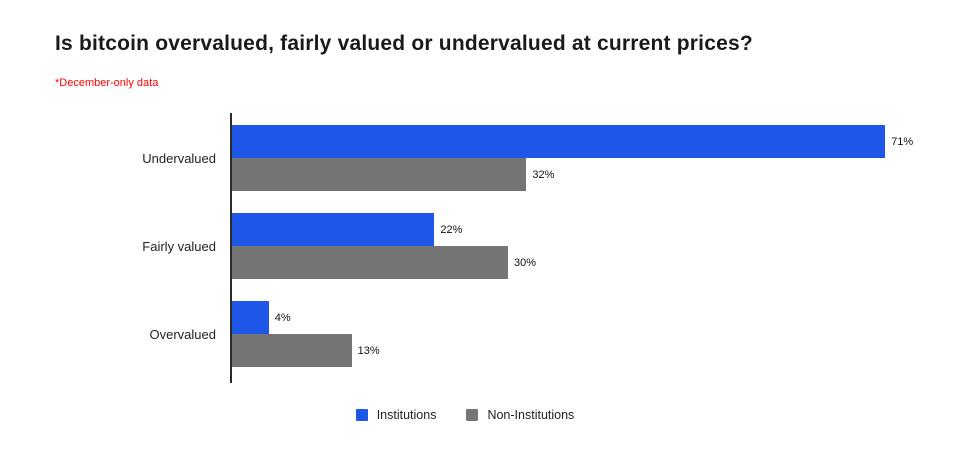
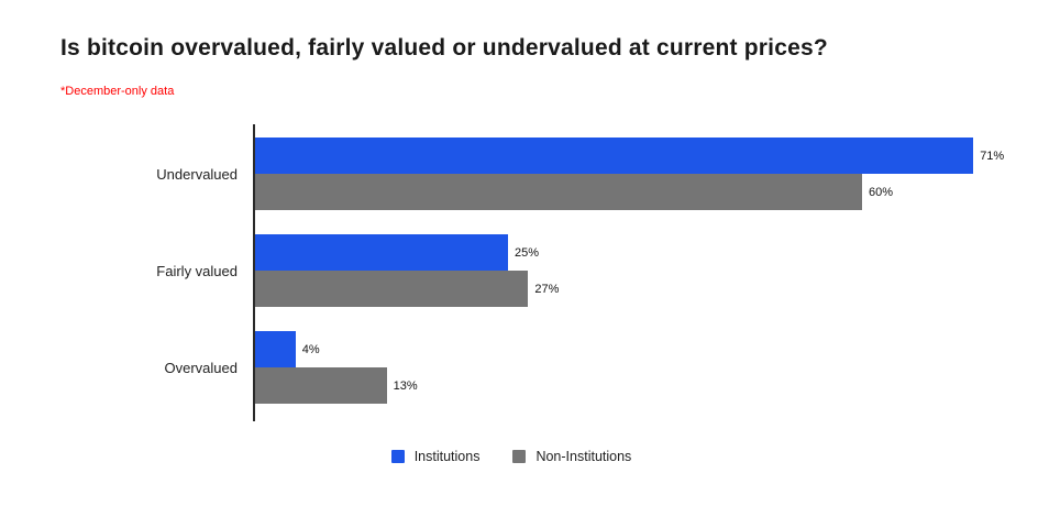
Non-Institutions/Undervalued: 32% -> 60%
Institutions/Fairly valued: 22% -> 25%
Non-Institutions/Fairly valued: 30% -> 27%
